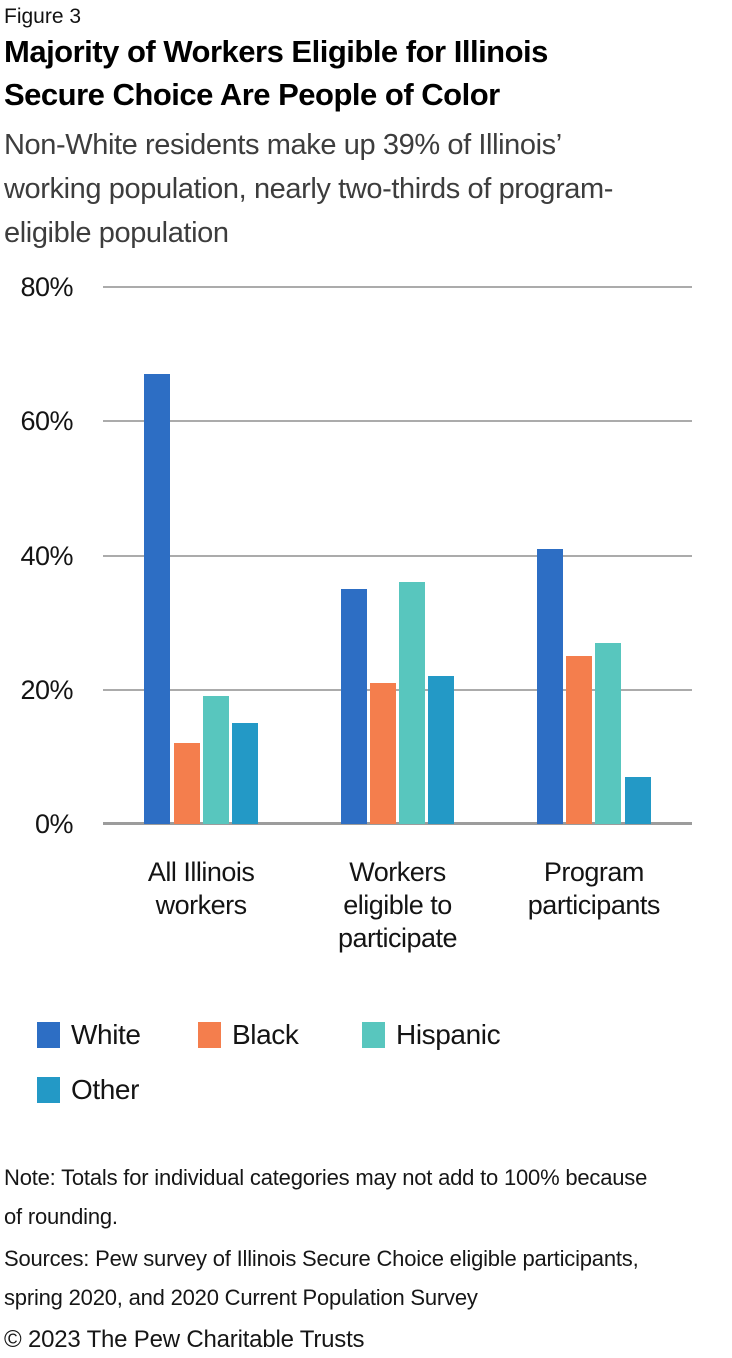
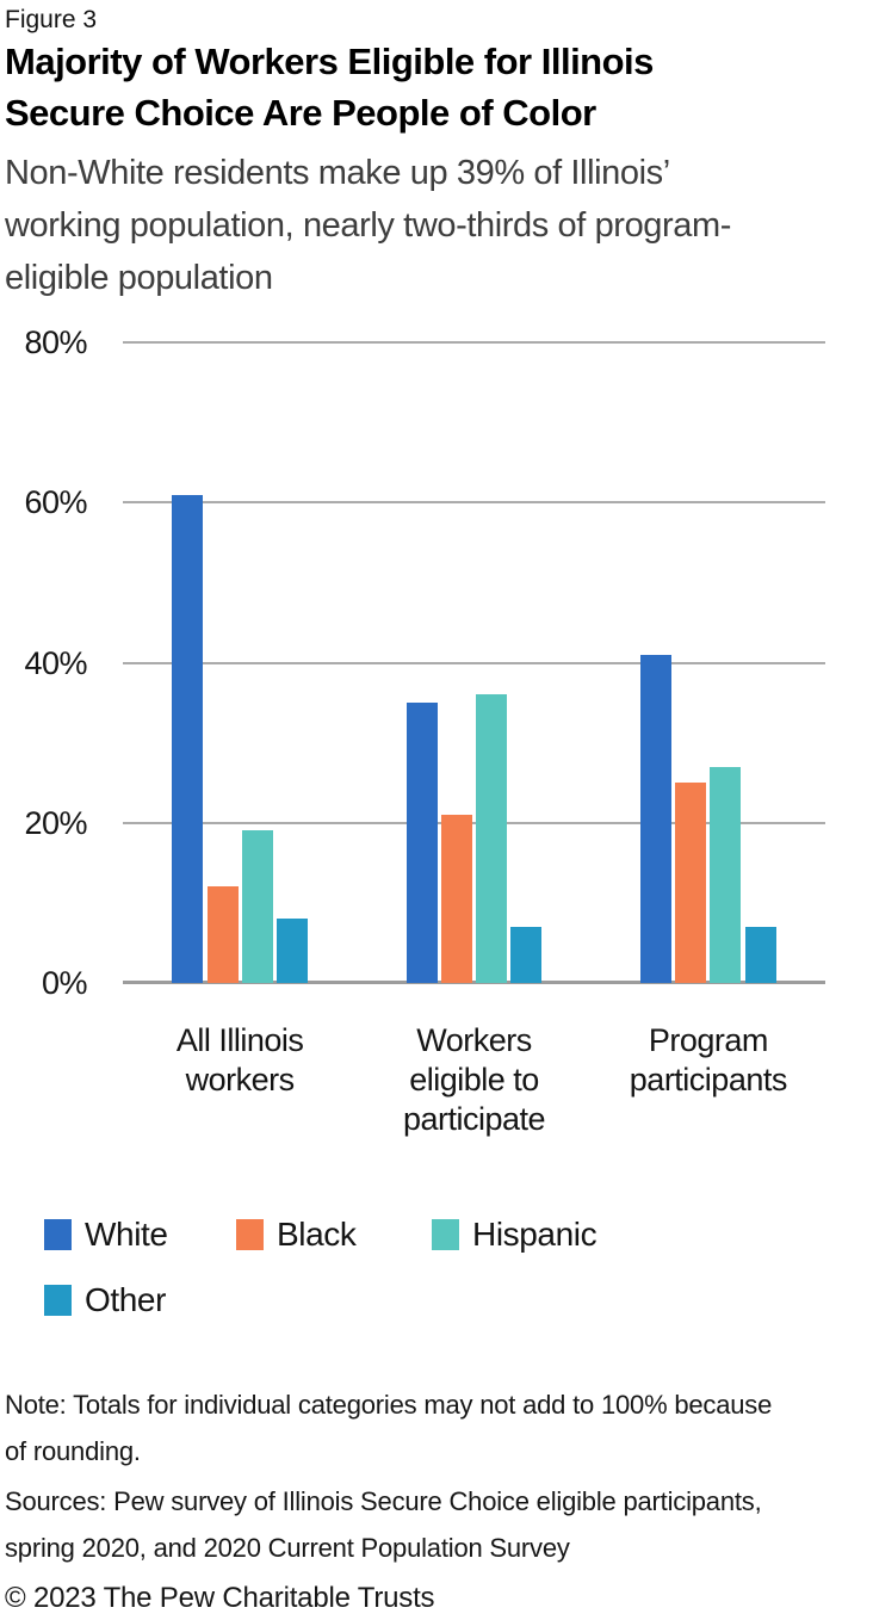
White/All Illinois workers: 67% -> 61%
Other/All Illinois workers: 15% -> 8%
Other/Workers eligible to participate: 22% -> 7%
